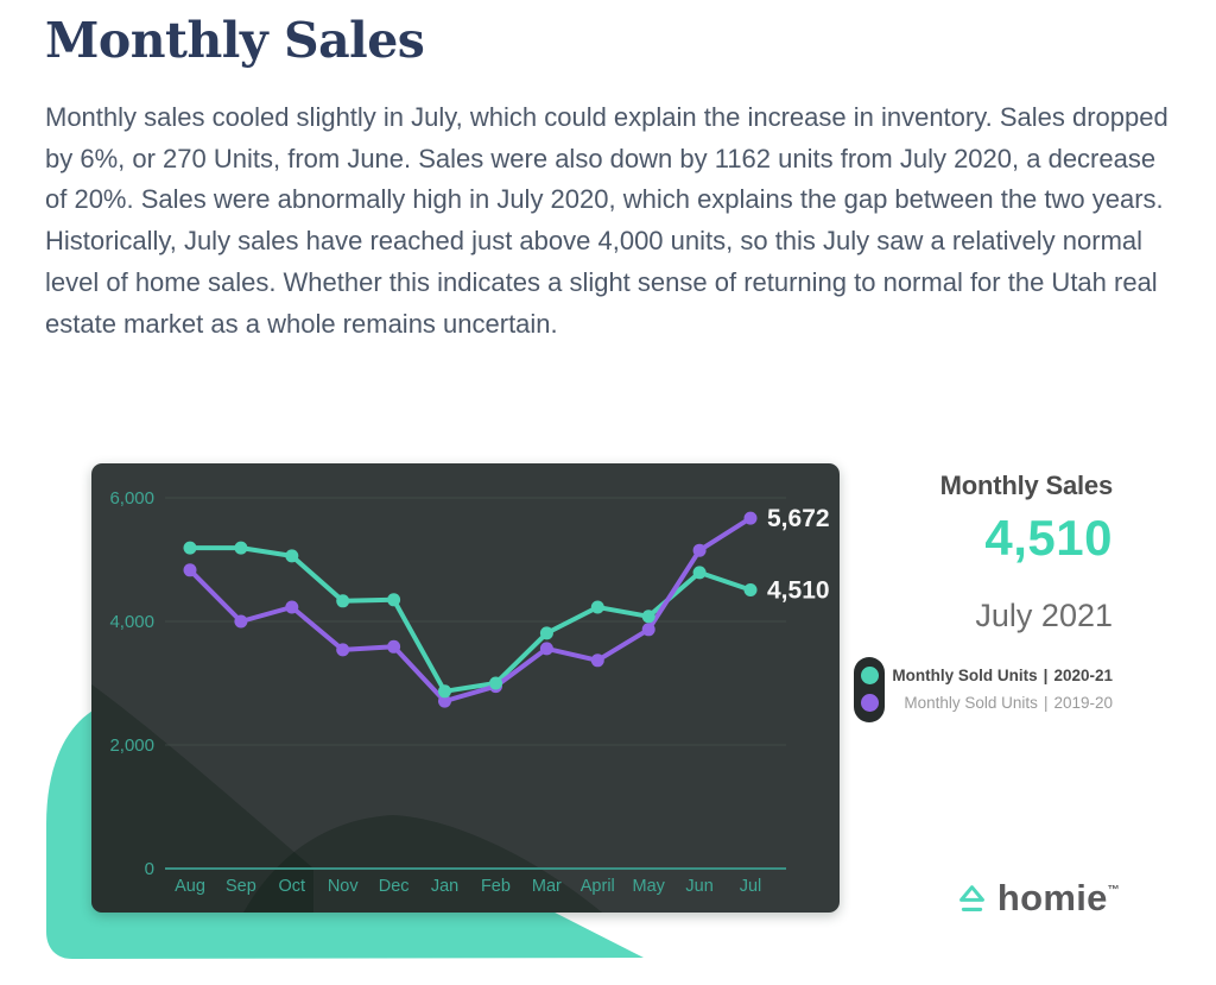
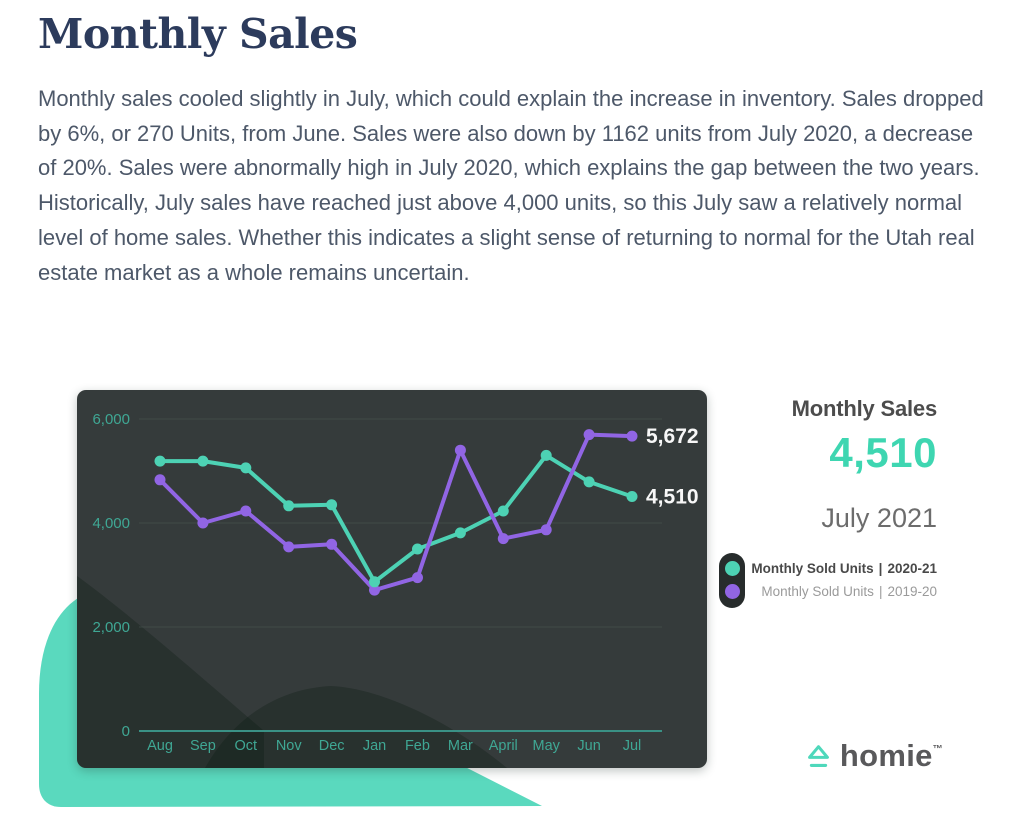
Monthly Sold Units | 2020-21/Feb: 3000 -> 3500
Monthly Sold Units | 2019-20/Mar: 3600 -> 5400
Monthly Sold Units | 2019-20/April: 3400 -> 3700
Monthly Sold Units | 2020-21/May: 4100 -> 5300
Monthly Sold Units | 2019-20/Jun: 5200 -> 5700
